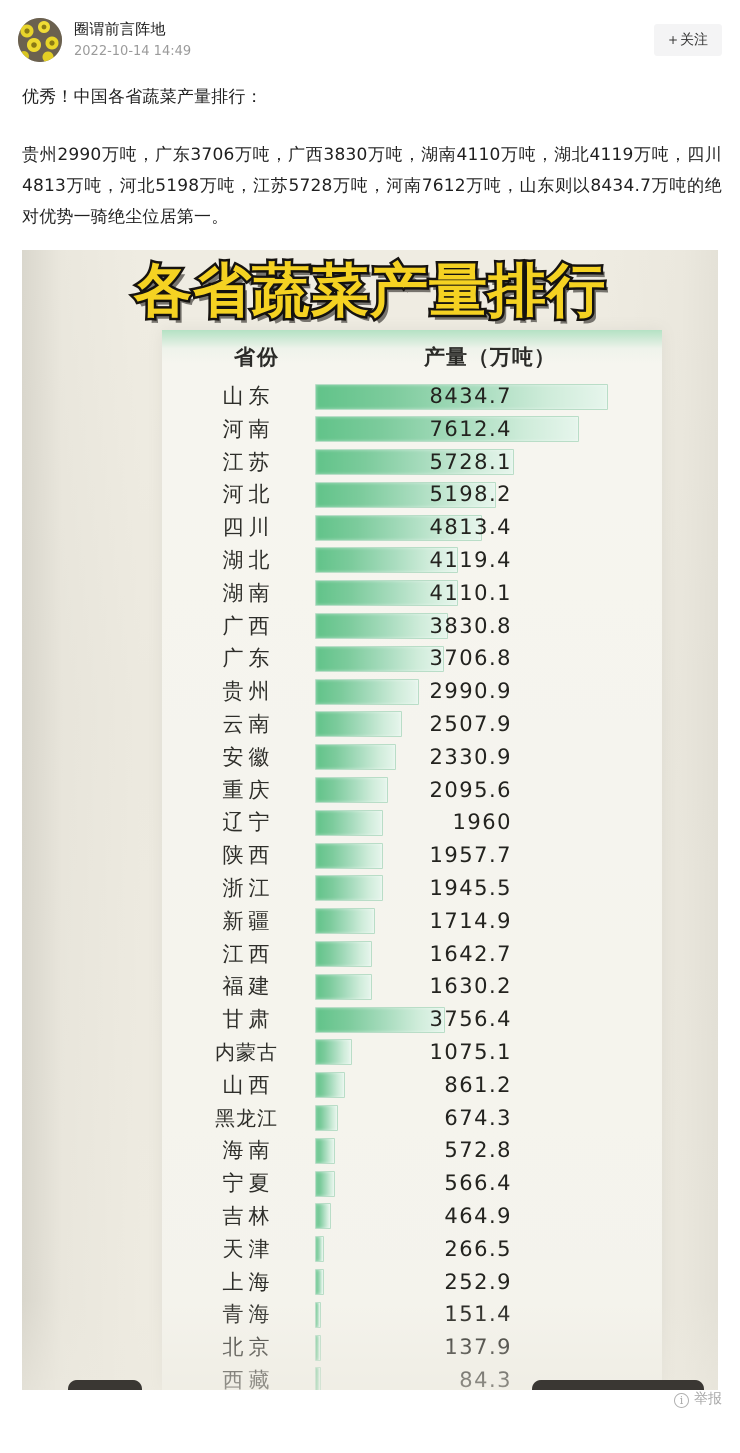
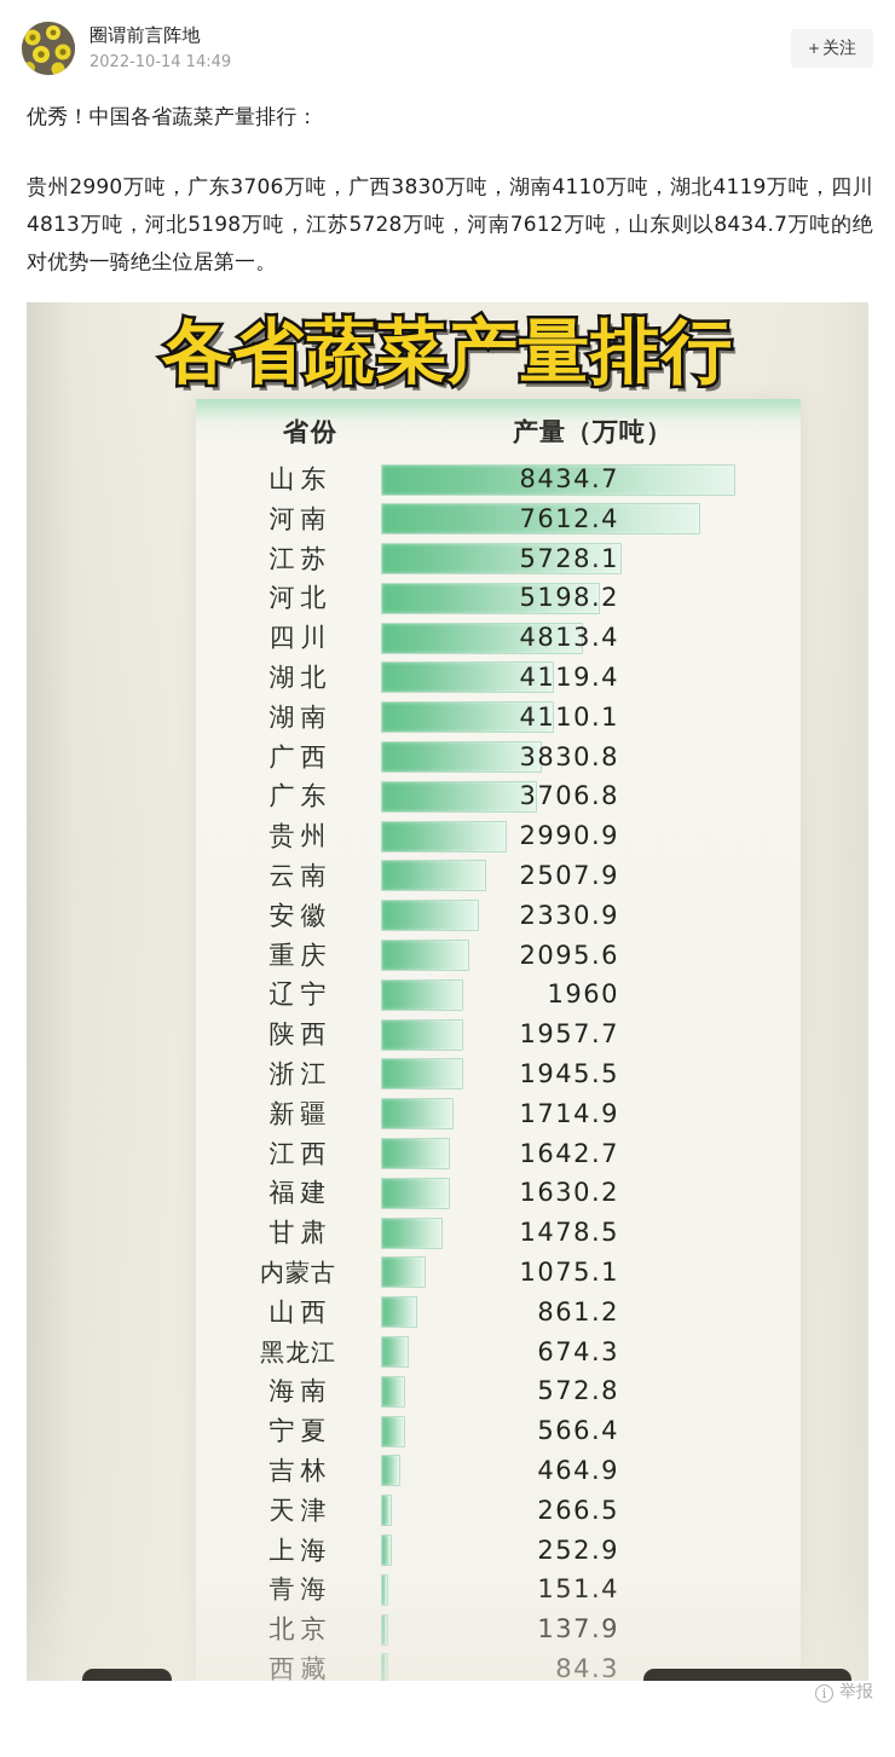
甘肃: 3756.4 -> 1478.5
